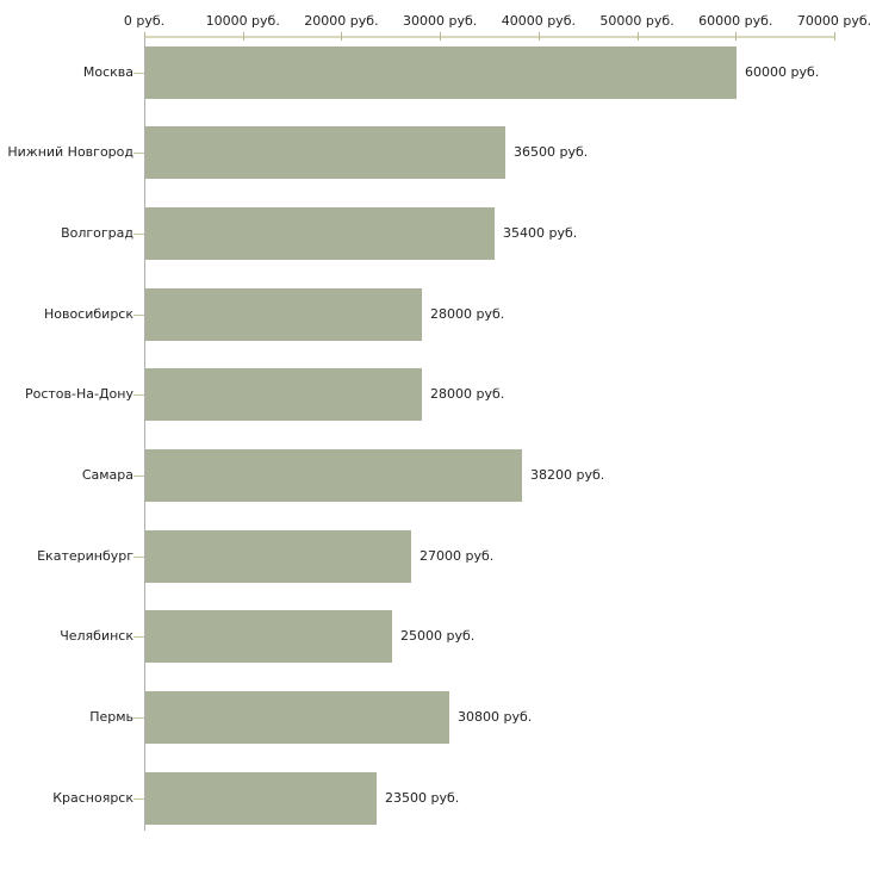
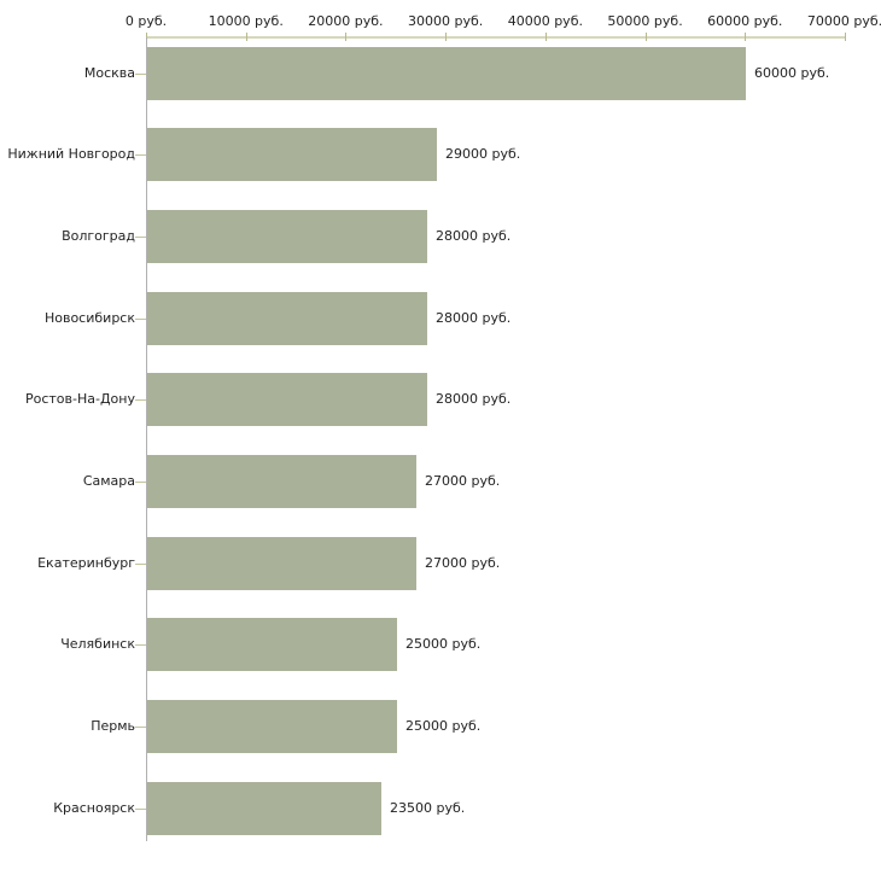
Нижний Новгород: 36500 -> 29000
Волгоград: 35400 -> 28000
Самара: 38200 -> 27000
Пермь: 30800 -> 25000
